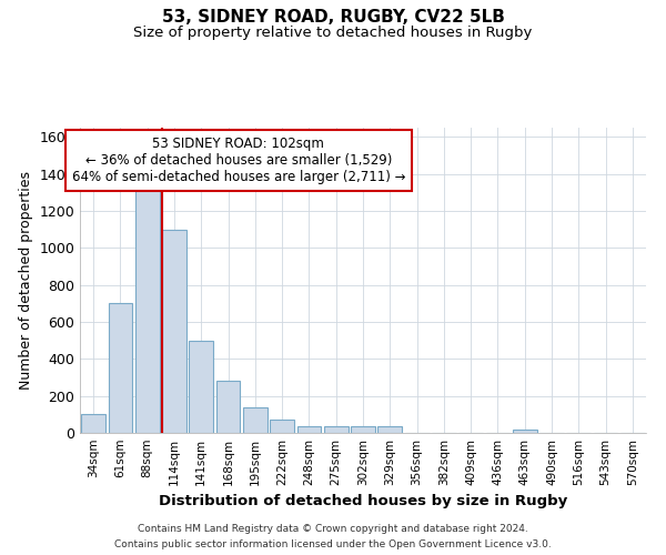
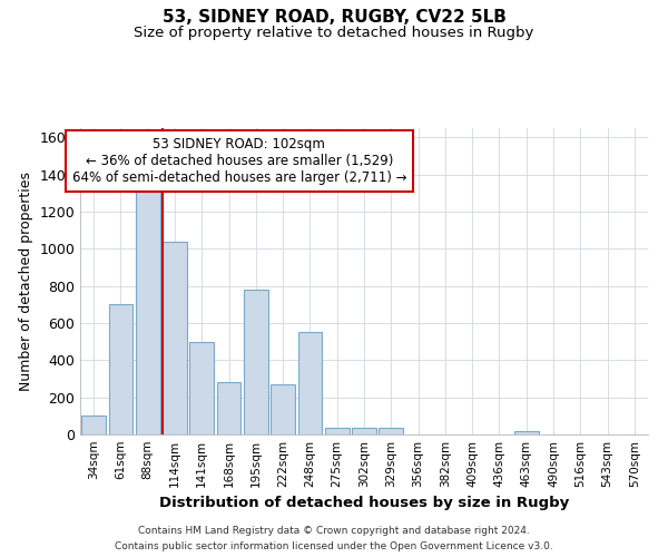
114sqm: 1100 -> 1040
195sqm: 140 -> 780
222sqm: 80 -> 270
248sqm: 40 -> 550
